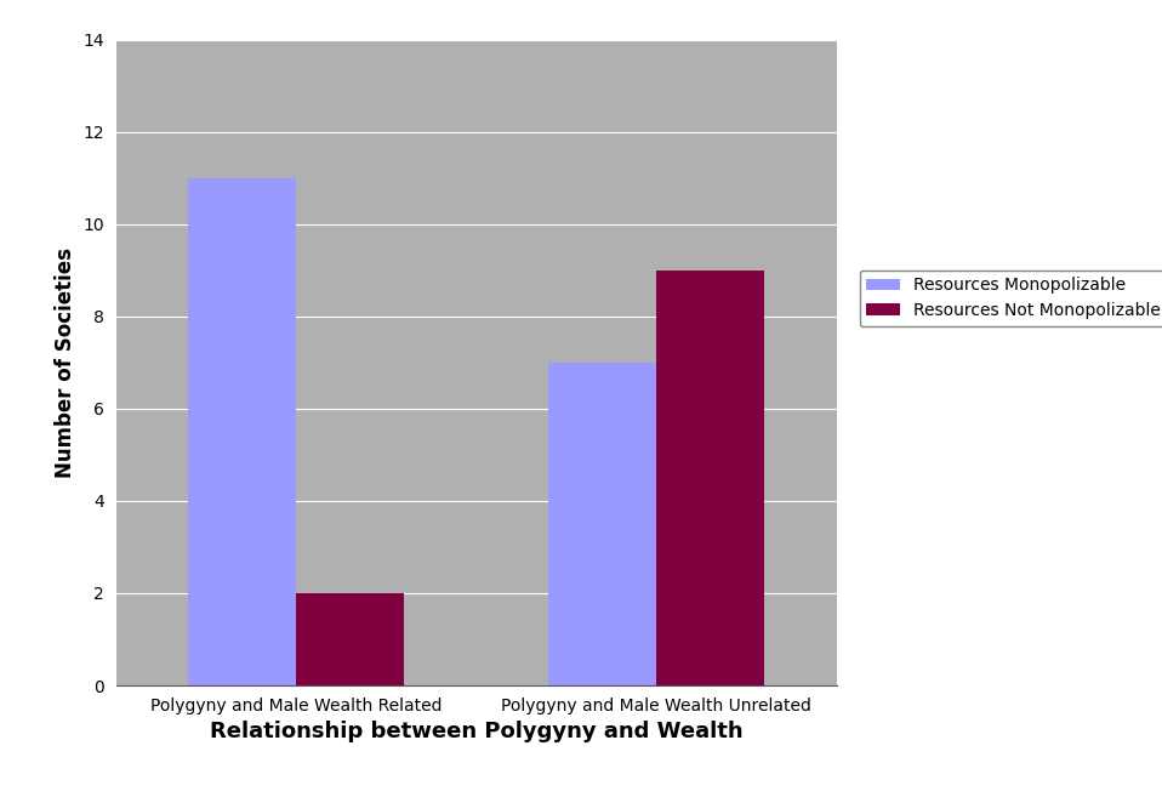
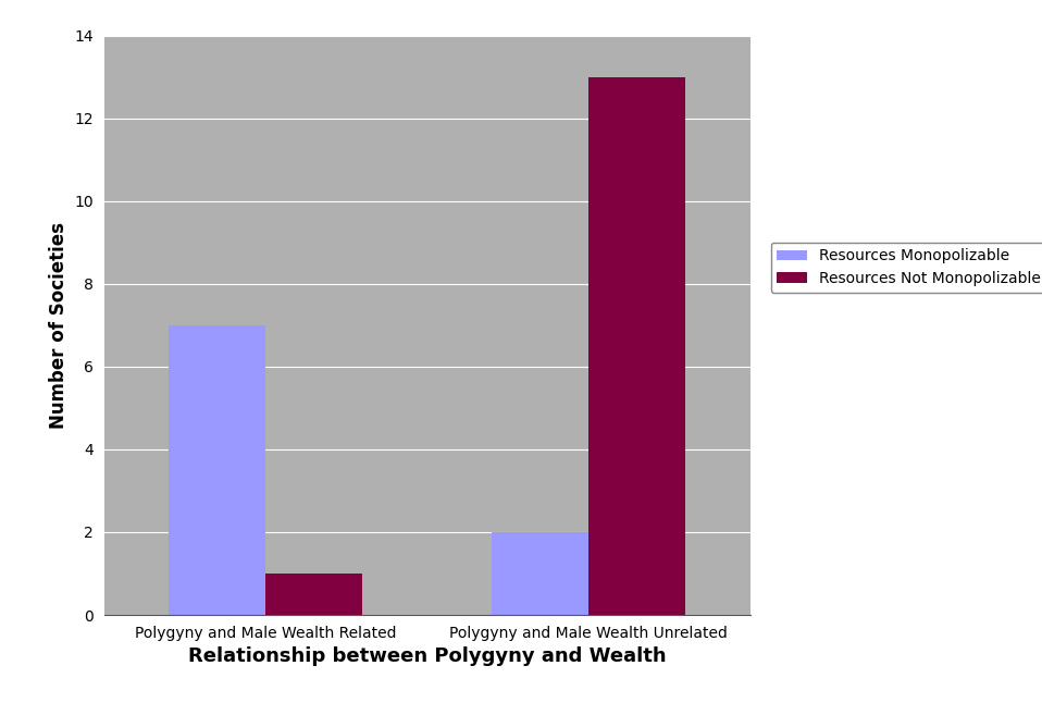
Resources Monopolizable/Polygyny and Male Wealth Related: 11 -> 7
Resources Not Monopolizable/Polygyny and Male Wealth Related: 2 -> 1
Resources Monopolizable/Polygyny and Male Wealth Unrelated: 7 -> 2
Resources Not Monopolizable/Polygyny and Male Wealth Unrelated: 9 -> 13
